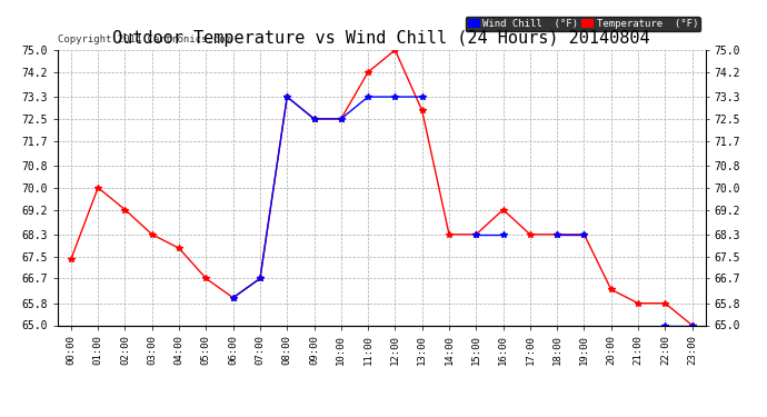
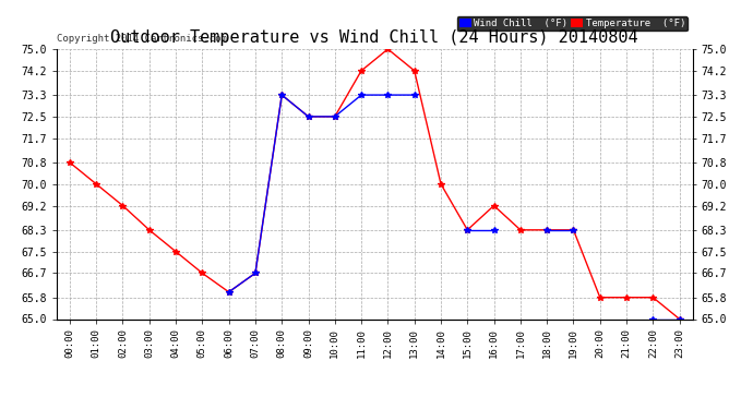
Temperature (°F)/00:00: 67.4 -> 70.8
Temperature (°F)/04:00: 67.8 -> 67.5
Temperature (°F)/13:00: 72.8 -> 74.2
Temperature (°F)/14:00: 68.3 -> 70.0
Temperature (°F)/20:00: 66.3 -> 65.8
